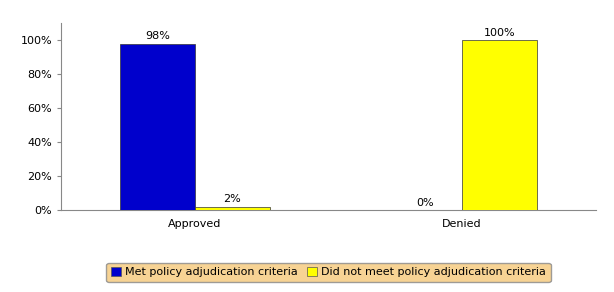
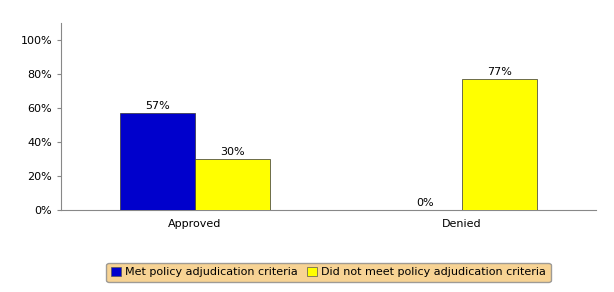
Met policy adjudication criteria/Approved: 98% -> 57%
Did not meet policy adjudication criteria/Approved: 2% -> 30%
Did not meet policy adjudication criteria/Denied: 100% -> 77%
